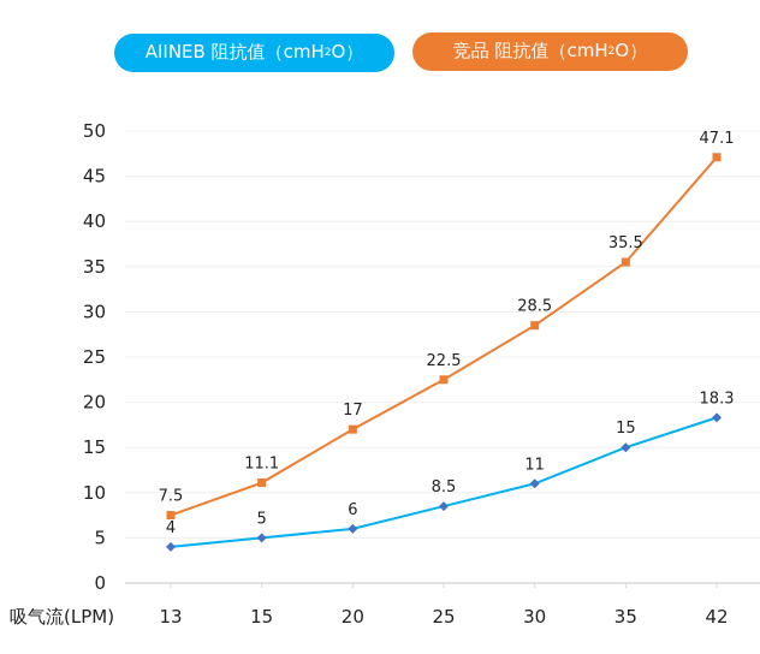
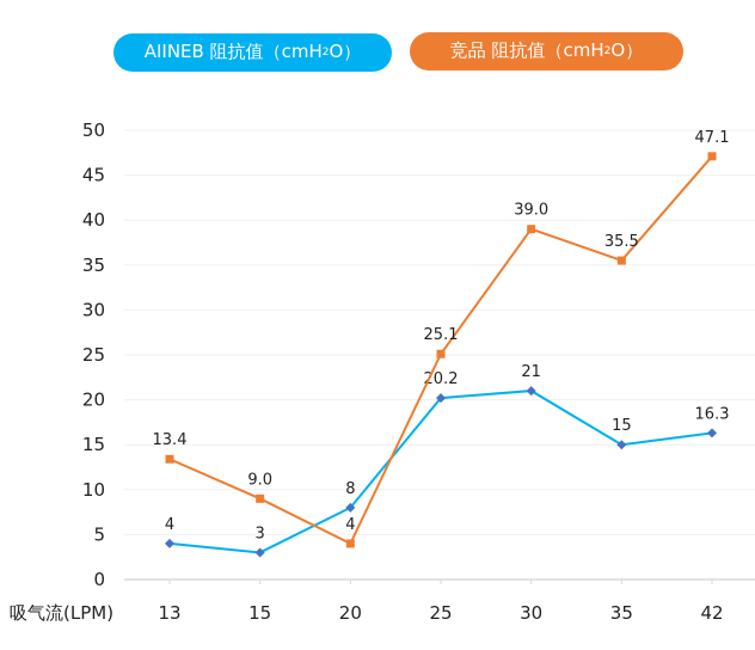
竞品 阻抗值（cmH2O）/13: 7.5 -> 13.4
AIINEB 阻抗值（cmH2O）/15: 5 -> 3
竞品 阻抗值（cmH2O）/15: 11.1 -> 9.0
AIINEB 阻抗值（cmH2O）/20: 6 -> 8
竞品 阻抗值（cmH2O）/20: 17 -> 4
AIINEB 阻抗值（cmH2O）/25: 8.5 -> 20.2
竞品 阻抗值（cmH2O）/25: 22.5 -> 25.1
AIINEB 阻抗值（cmH2O）/30: 11 -> 21
竞品 阻抗值（cmH2O）/30: 28.5 -> 39.0
AIINEB 阻抗值（cmH2O）/42: 18.3 -> 16.3
